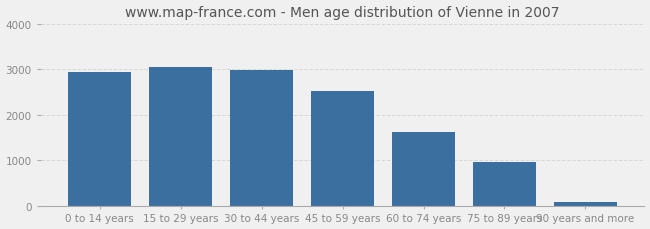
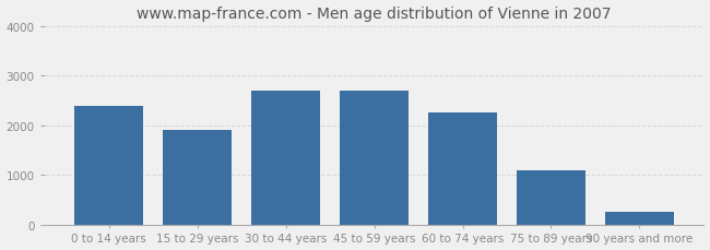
0 to 14 years: 2950 -> 2400
15 to 29 years: 3050 -> 1900
30 to 44 years: 2990 -> 2700
45 to 59 years: 2530 -> 2700
60 to 74 years: 1630 -> 2250
75 to 89 years: 960 -> 1100
90 years and more: 80 -> 250
